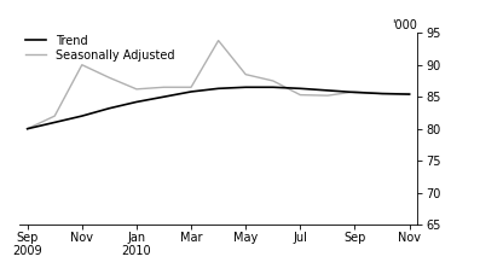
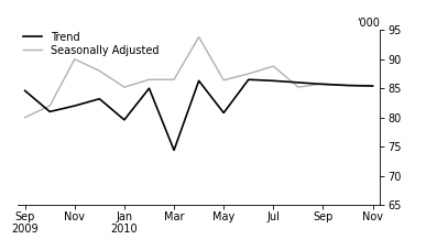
Trend/Sep 2009: 80.0 -> 84.6
Trend/Jan 2010: 84.2 -> 79.6
Seasonally Adjusted/Jan 2010: 86.2 -> 85.2
Trend/Mar: 85.8 -> 74.4
Trend/May: 86.5 -> 80.8
Seasonally Adjusted/May: 88.5 -> 86.4
Seasonally Adjusted/Jul: 85.3 -> 88.8
